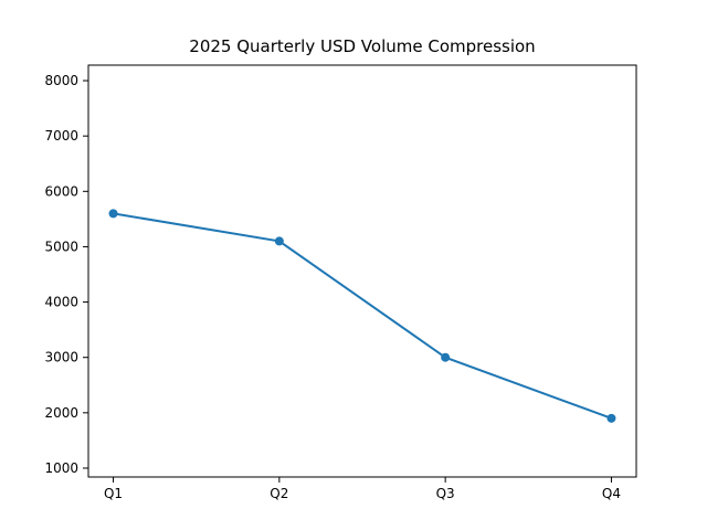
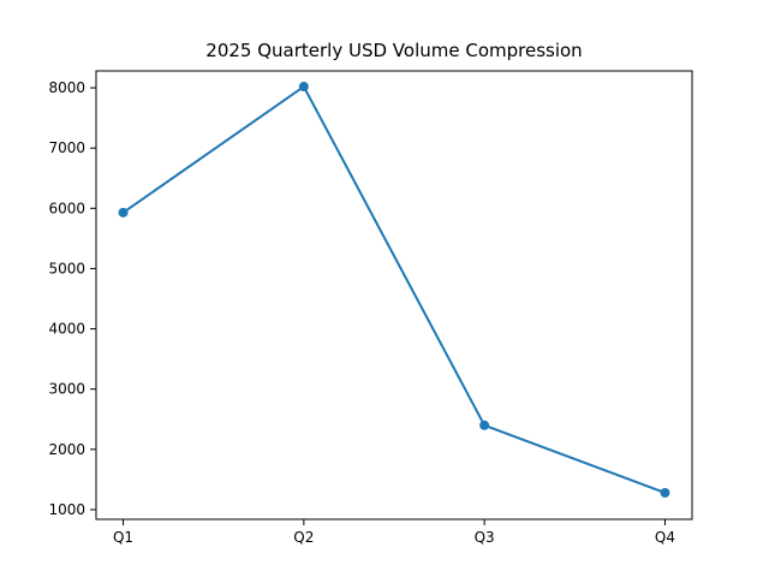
Q1: 5600 -> 5900
Q2: 5100 -> 8000
Q3: 3000 -> 2400
Q4: 1900 -> 1300
